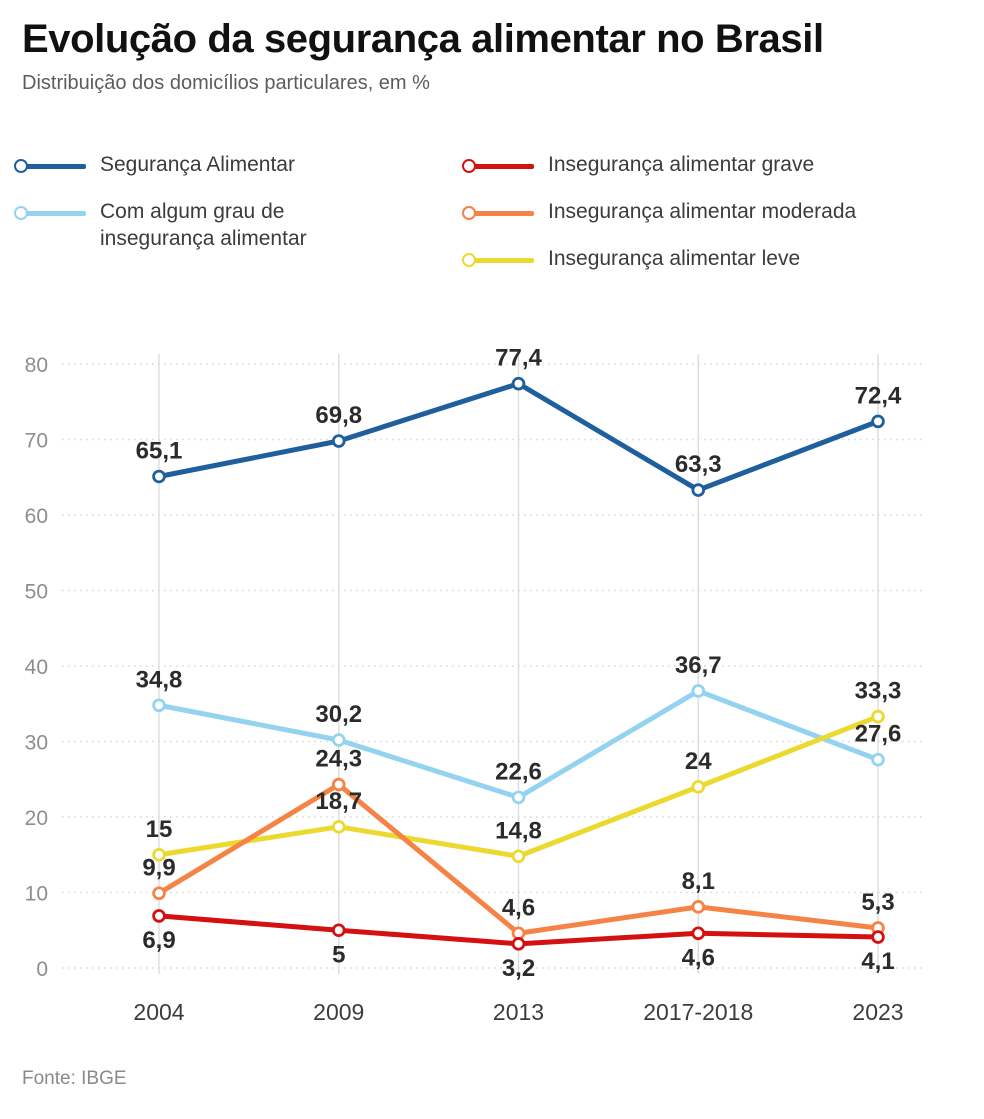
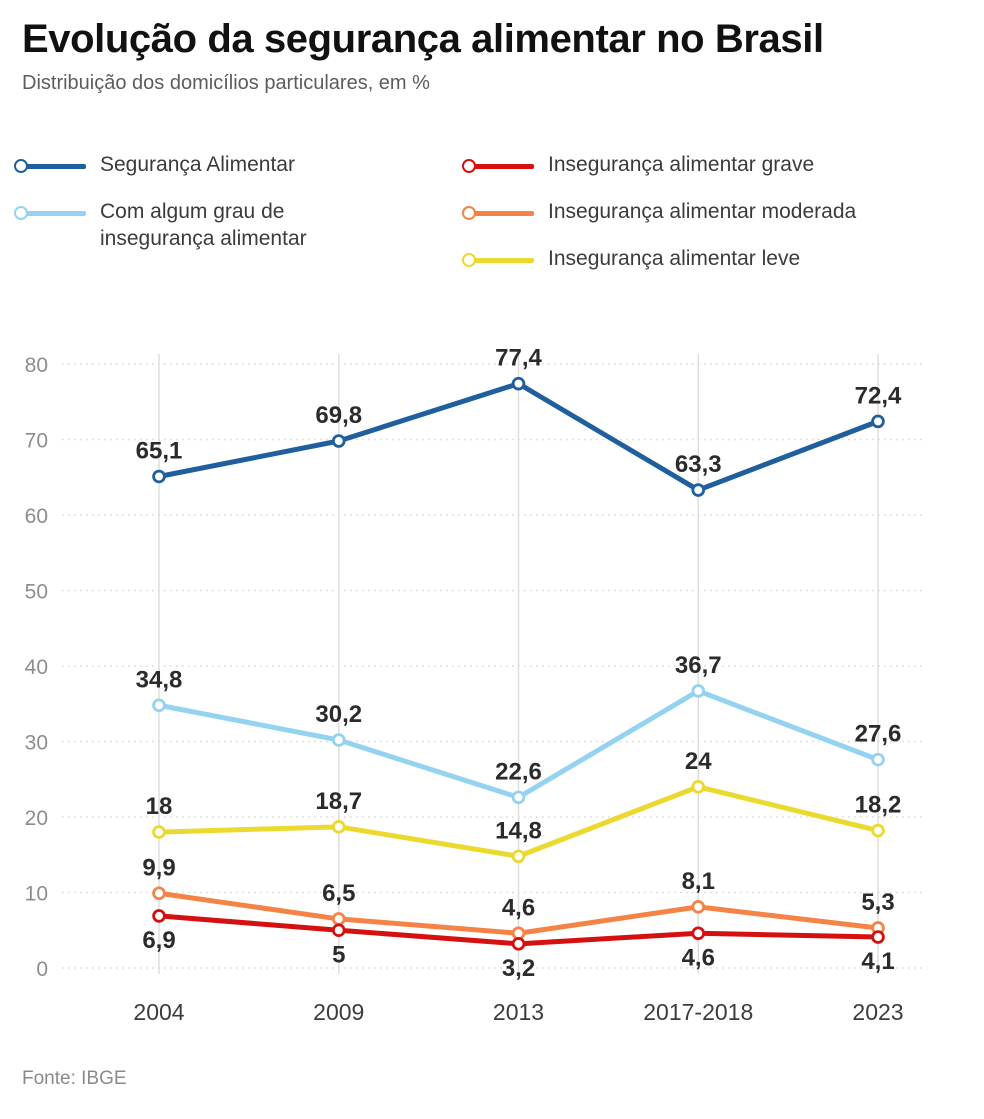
Insegurança alimentar leve/2004: 15 -> 18
Insegurança alimentar moderada/2009: 24,3 -> 6,5
Insegurança alimentar leve/2023: 33,3 -> 18,2
